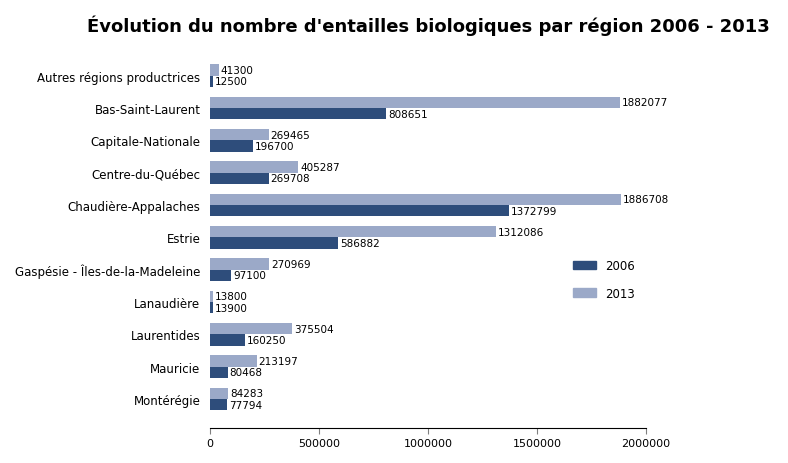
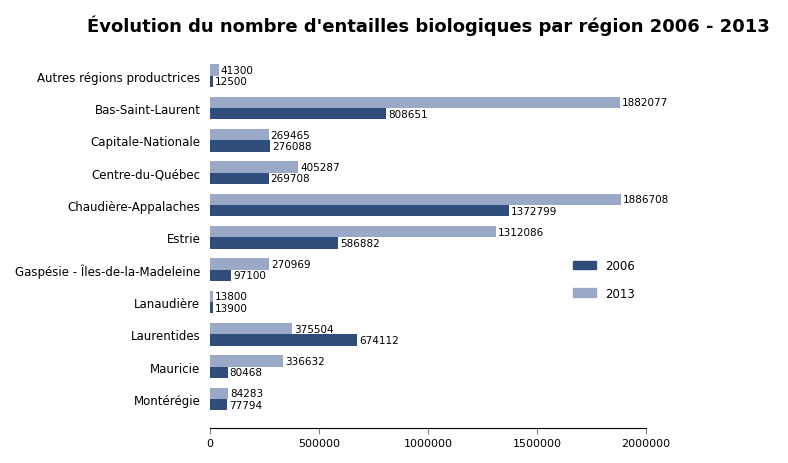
2006/Capitale-Nationale: 196700 -> 276088
2006/Laurentides: 160250 -> 674112
2013/Mauricie: 213197 -> 336632
